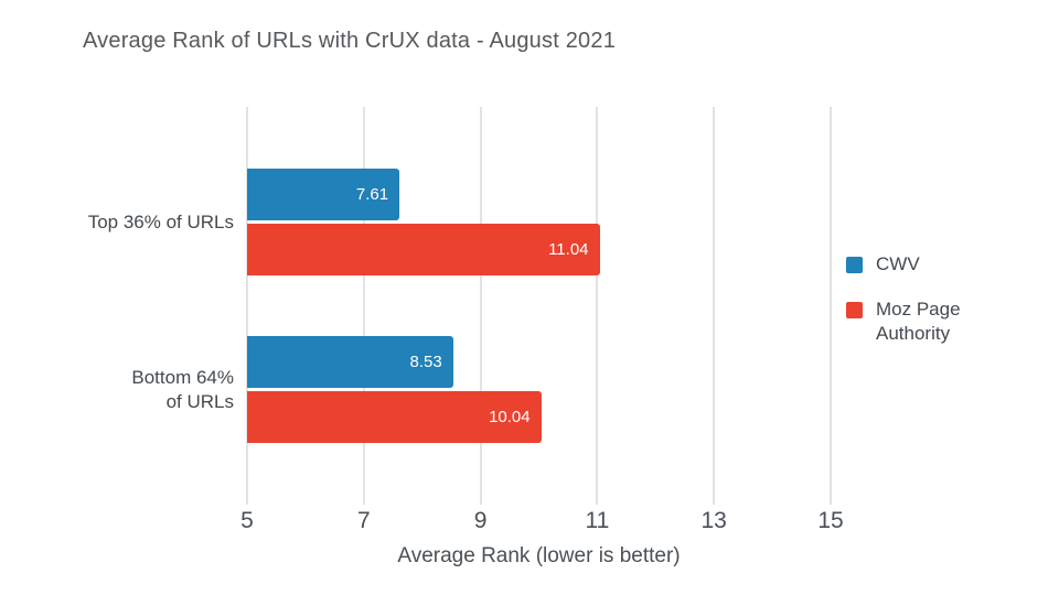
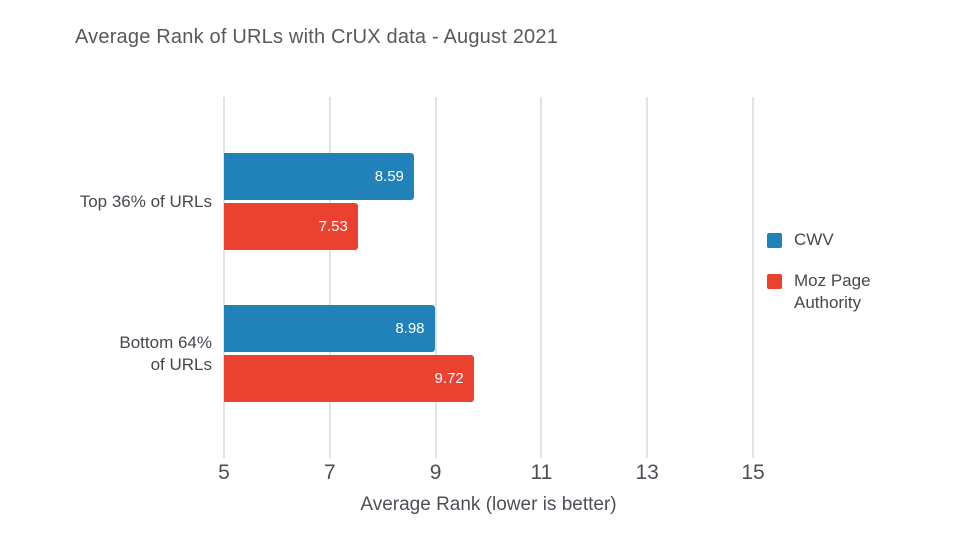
CWV/Top 36% of URLs: 7.61 -> 8.59
Moz Page Authority/Top 36% of URLs: 11.04 -> 7.53
CWV/Bottom 64% of URLs: 8.53 -> 8.98
Moz Page Authority/Bottom 64% of URLs: 10.04 -> 9.72
